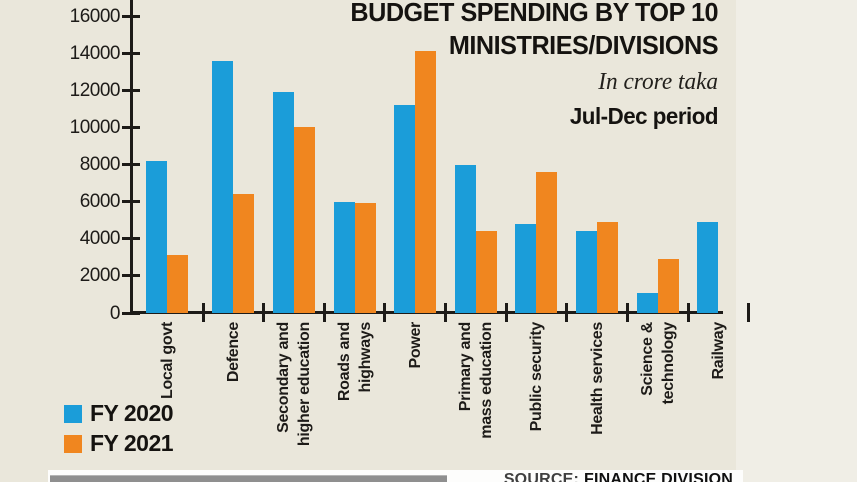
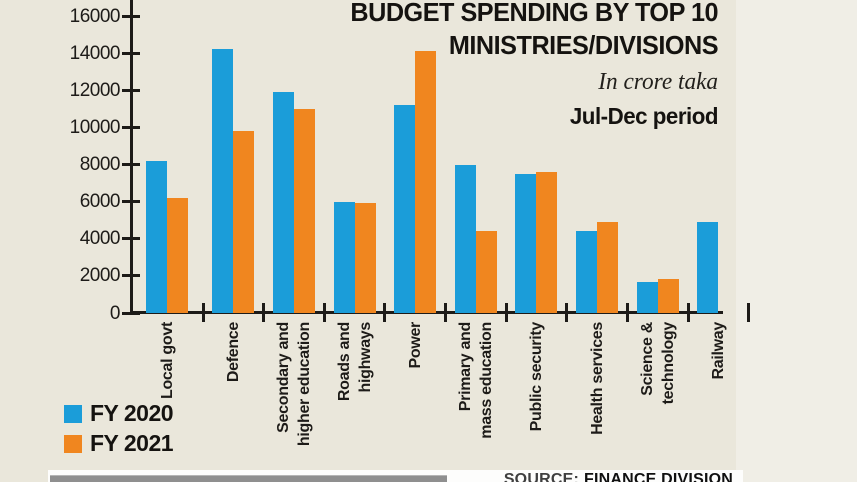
FY 2021/Local govt: 3100 -> 6200
FY 2020/Defence: 13600 -> 14200
FY 2021/Defence: 6400 -> 9800
FY 2021/Secondary and higher education: 10000 -> 11000
FY 2020/Public security: 4800 -> 7500
FY 2020/Science & technology: 1100 -> 1600
FY 2021/Science & technology: 2900 -> 1800
